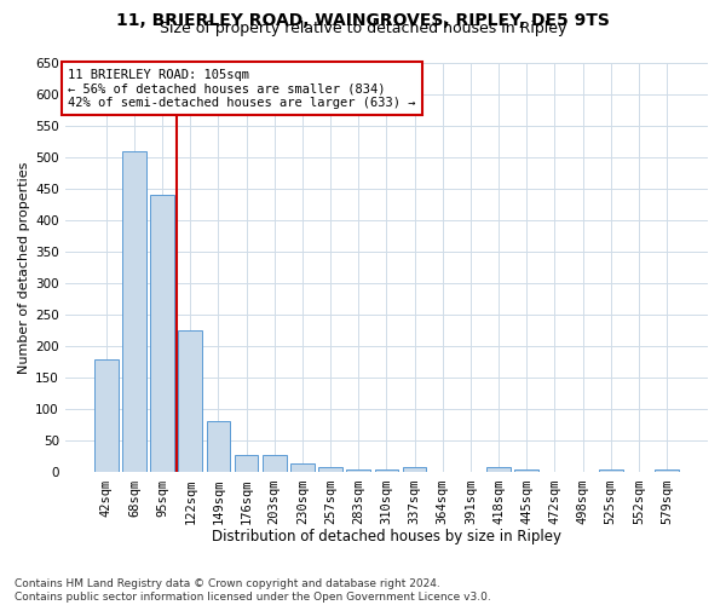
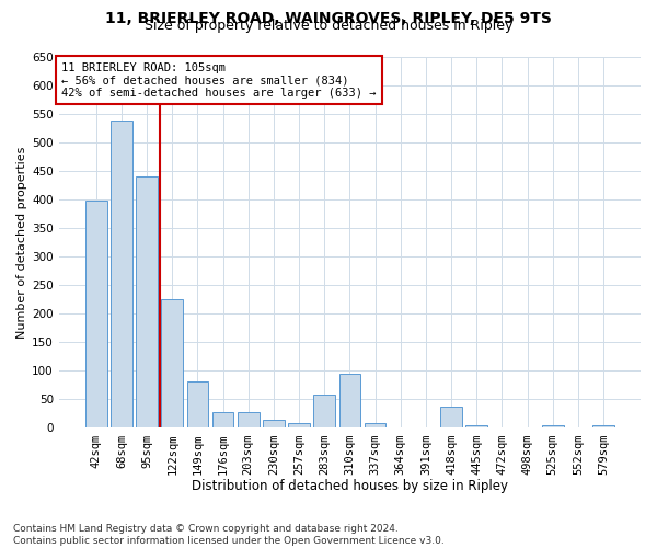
42sqm: 180 -> 398
68sqm: 510 -> 538
283sqm: 5 -> 58
310sqm: 5 -> 94
418sqm: 8 -> 38
